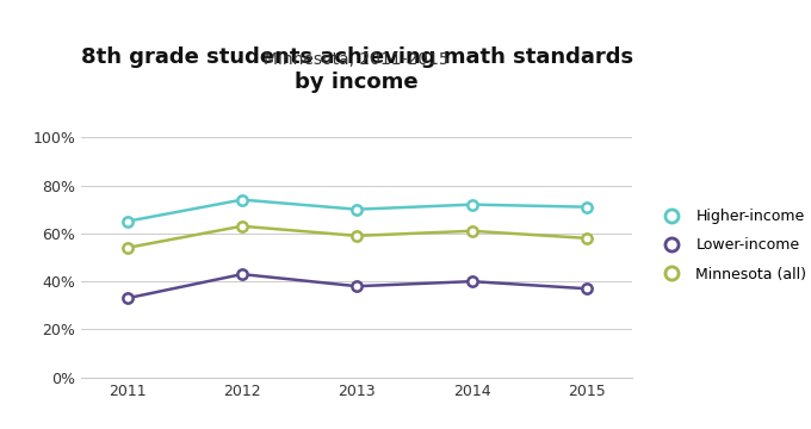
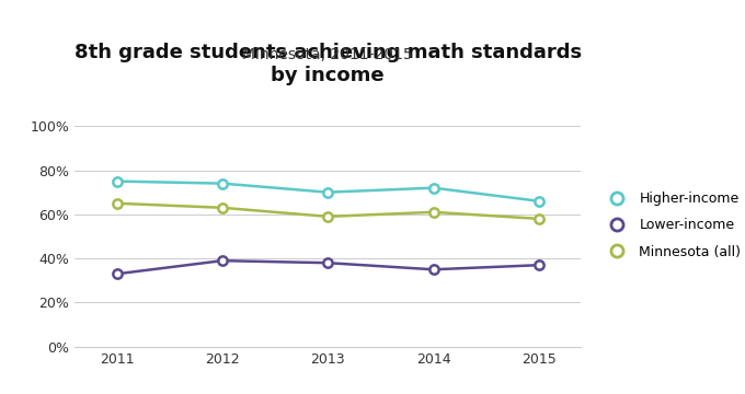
Higher-income/2011: 65% -> 75%
Minnesota (all)/2011: 54% -> 65%
Lower-income/2012: 43% -> 39%
Lower-income/2014: 40% -> 35%
Higher-income/2015: 71% -> 66%
